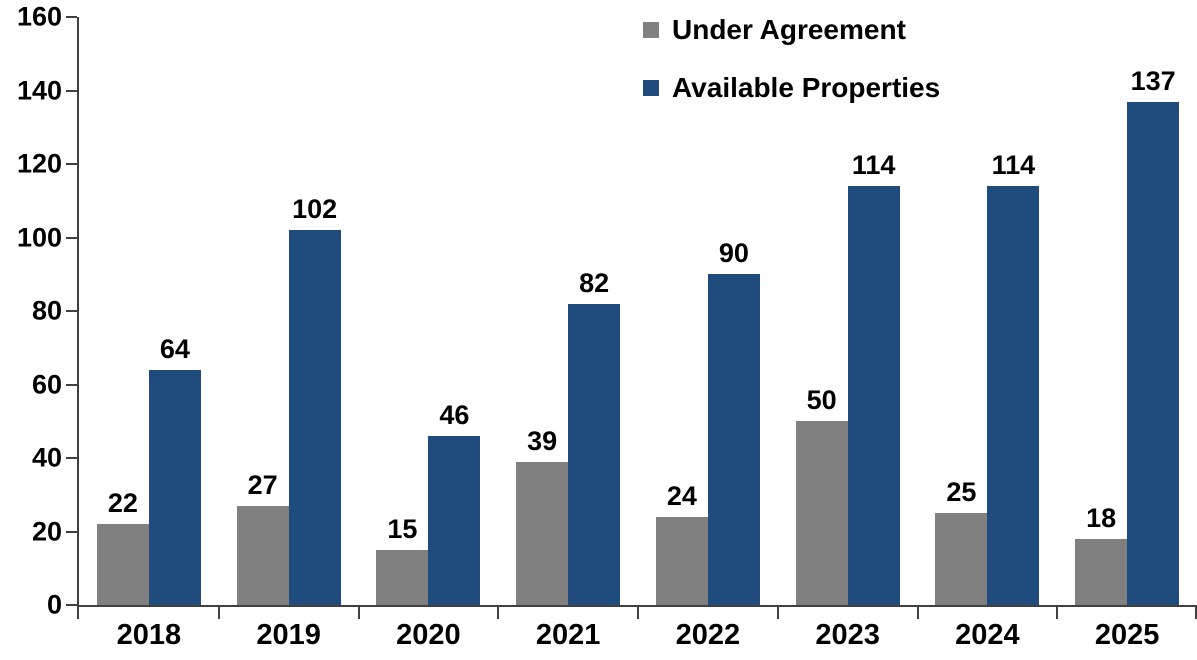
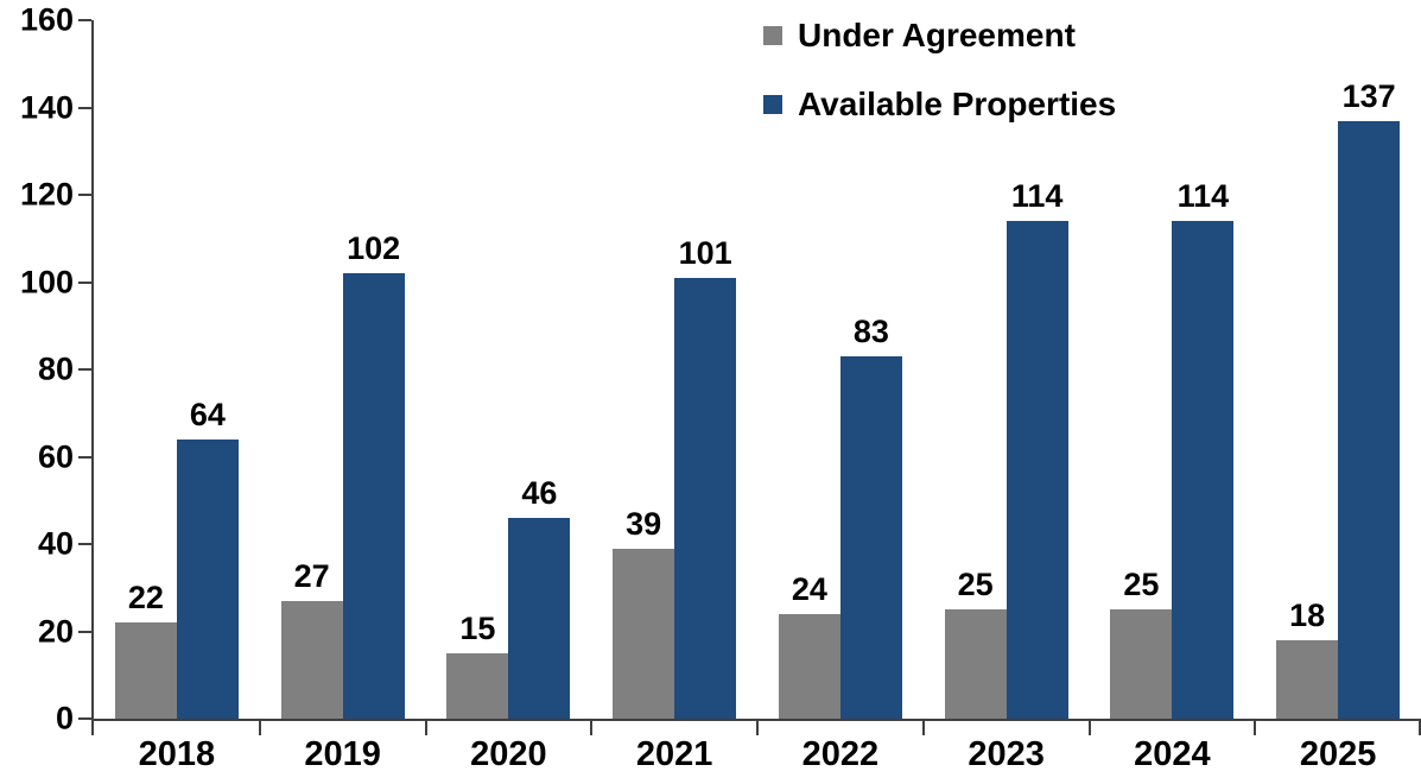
Available Properties/2021: 82 -> 101
Available Properties/2022: 90 -> 83
Under Agreement/2023: 50 -> 25
